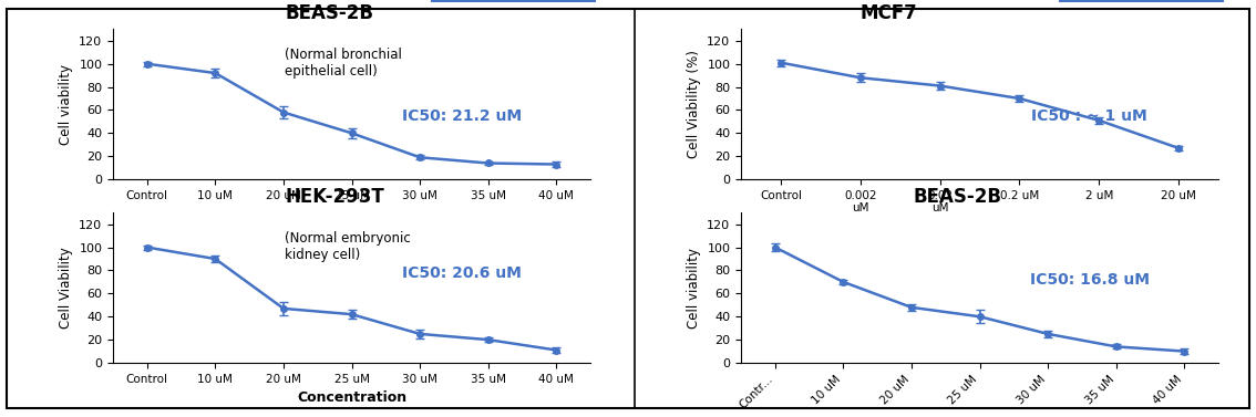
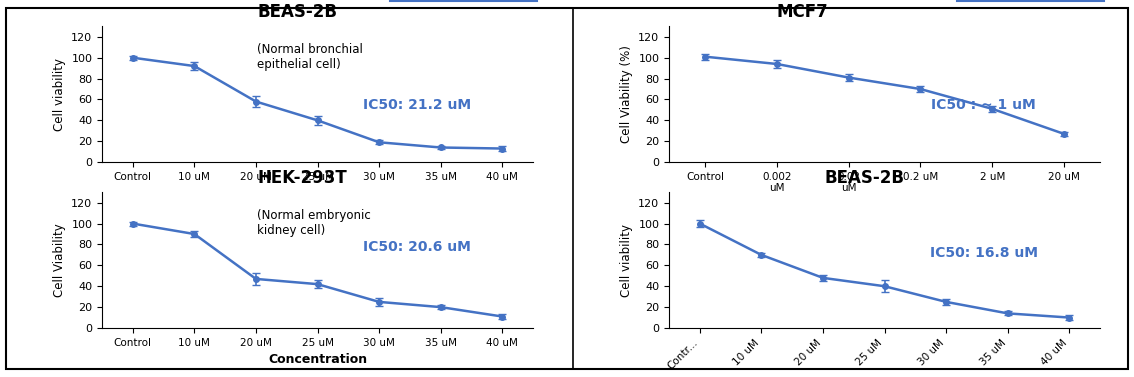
0.002 uM: 88 -> 94
